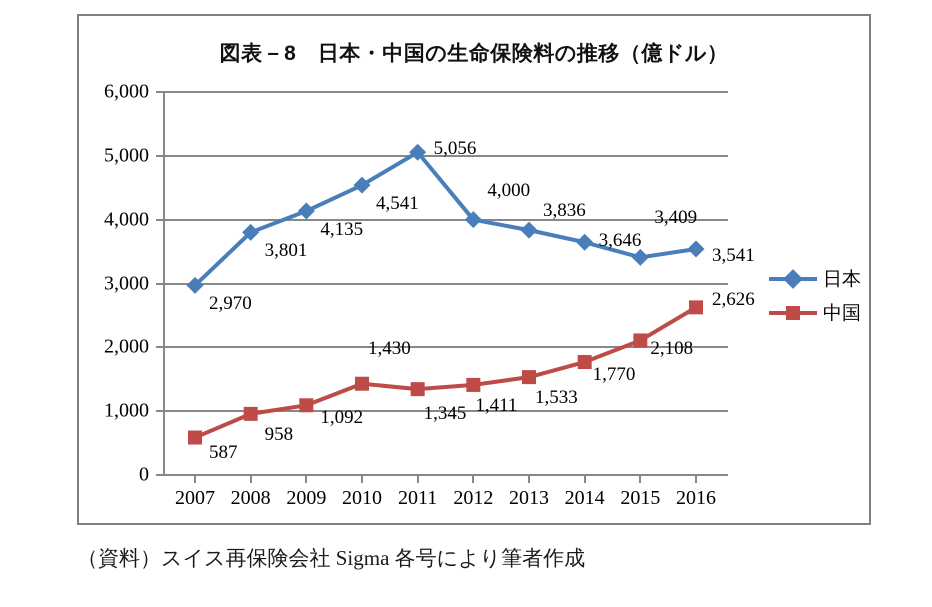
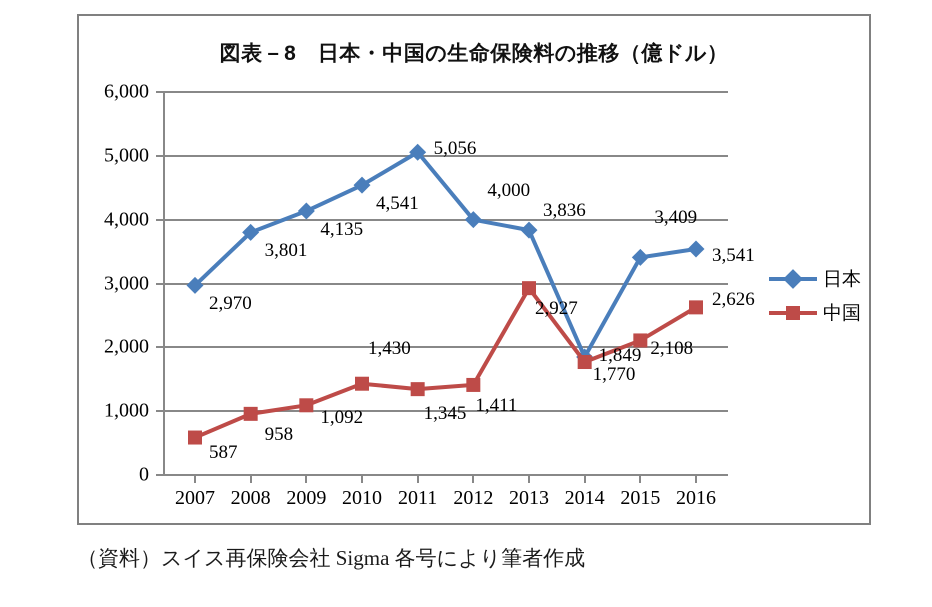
中国/2013: 1,533 -> 2,927
日本/2014: 3,646 -> 1,849
